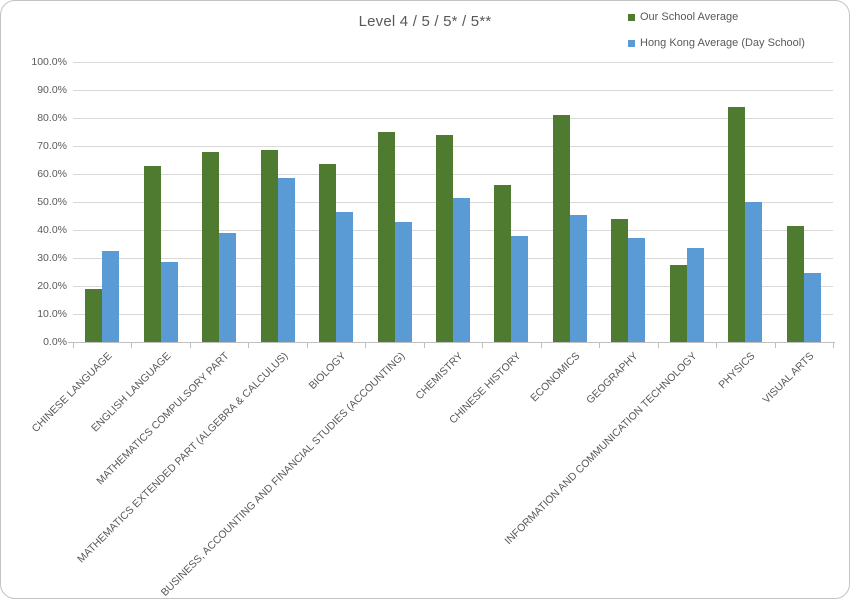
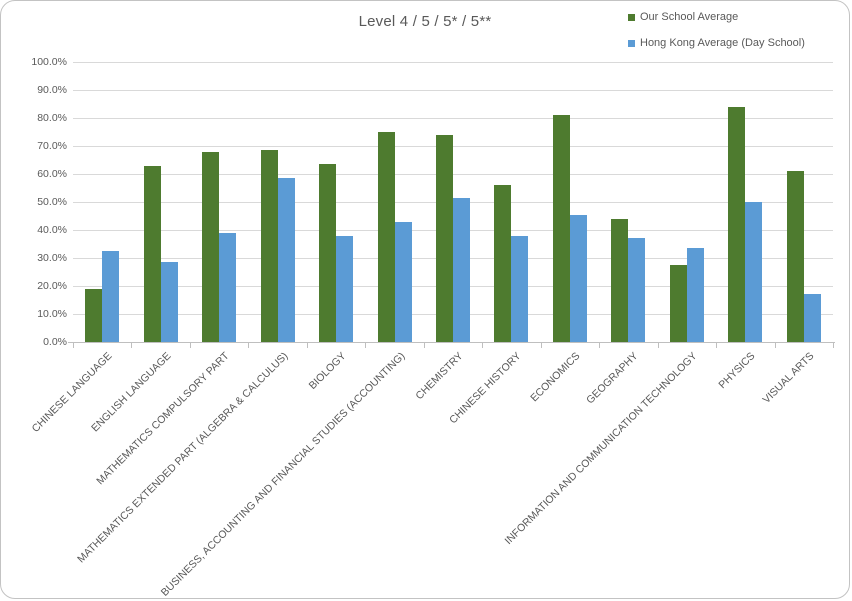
Hong Kong Average (Day School)/BIOLOGY: 46% -> 38%
Our School Average/VISUAL ARTS: 42% -> 61%
Hong Kong Average (Day School)/VISUAL ARTS: 24% -> 17%
